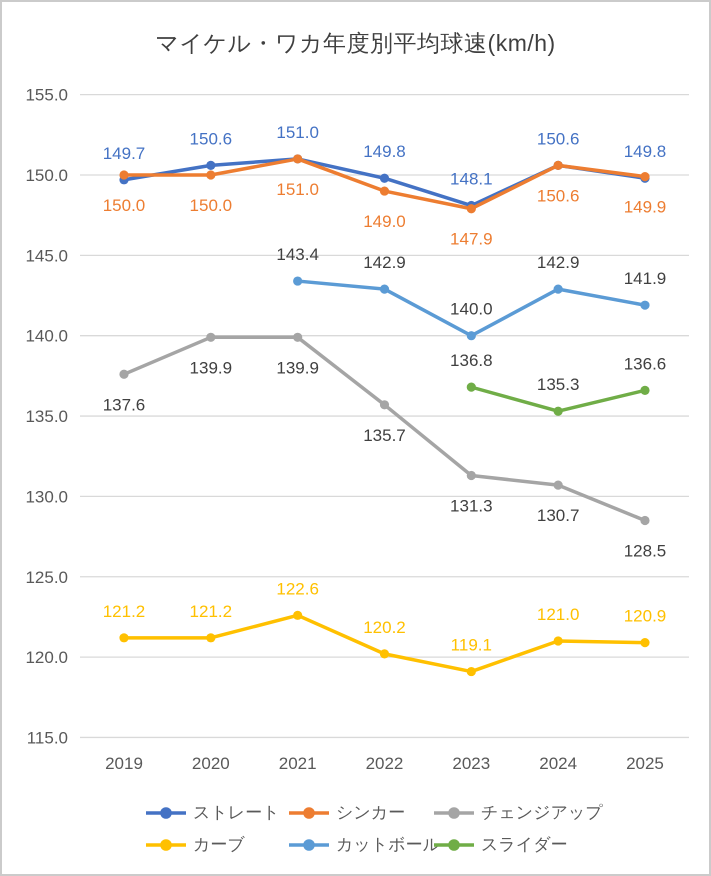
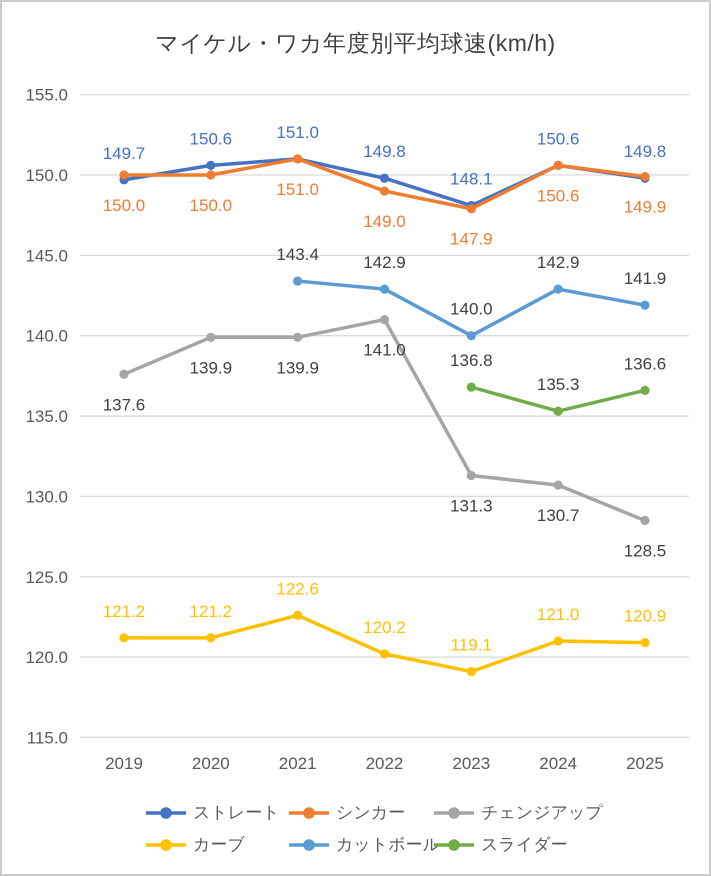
チェンジアップ/2022: 135.7 -> 141.0
